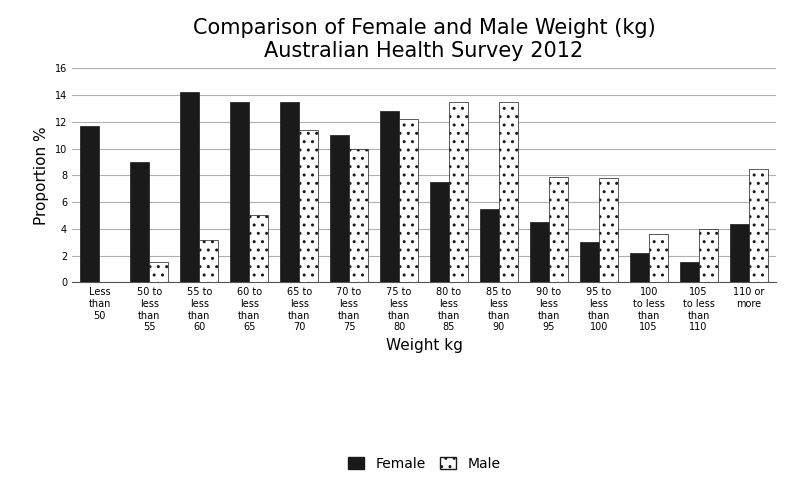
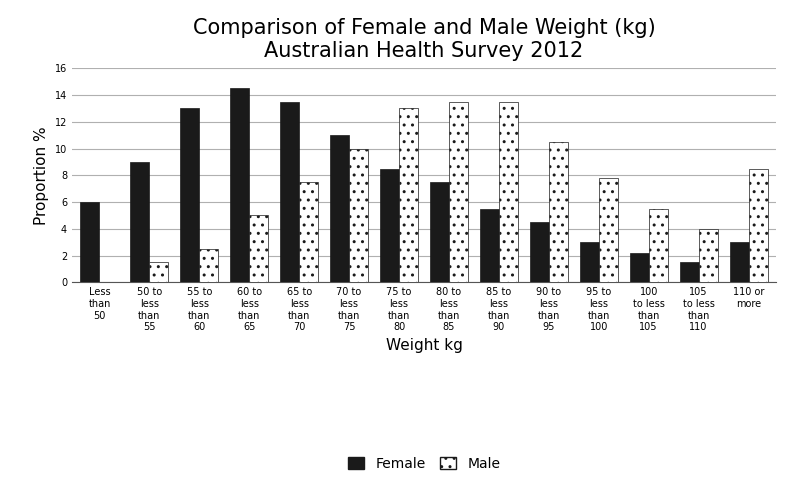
Female/Less than 50: 11.7 -> 6.0
Female/55 to less than 60: 14.2 -> 13.0
Male/55 to less than 60: 3.2 -> 2.5
Female/60 to less than 65: 13.5 -> 14.5
Male/65 to less than 70: 11.4 -> 7.5
Female/75 to less than 80: 12.8 -> 8.5
Male/75 to less than 80: 12.2 -> 13.0
Male/90 to less than 95: 7.9 -> 10.5
Male/100 to less than 105: 3.6 -> 5.5
Female/110 or more: 4.4 -> 3.0
